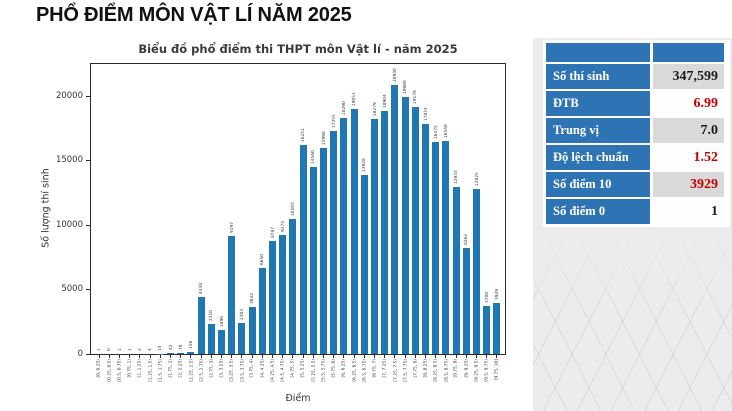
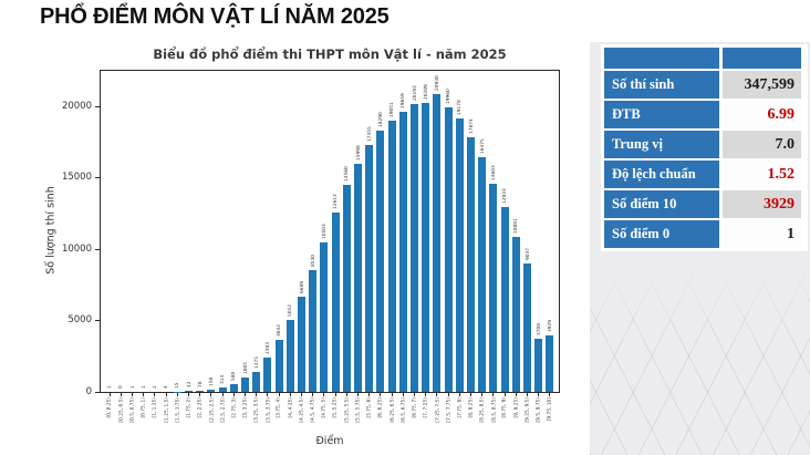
[2.5, 2.75): 4438 -> 314
[2.75, 3): 2310 -> 580
[3, 3.25): 1890 -> 1005
[3.25, 3.5): 9197 -> 1375
[4, 4.25): 6650 -> 5052
[4.25, 4.5): 8787 -> 6689
[4.5, 4.75): 9274 -> 8530
[5, 5.25): 16251 -> 12613
[6.5, 6.75): 13928 -> 19659
[6.75, 7): 18279 -> 20193
[7, 7.25): 18904 -> 20289
[8.5, 8.75): 16548 -> 14603
[9, 9.25): 8262 -> 10881
[9.25, 9.5): 12825 -> 9037
